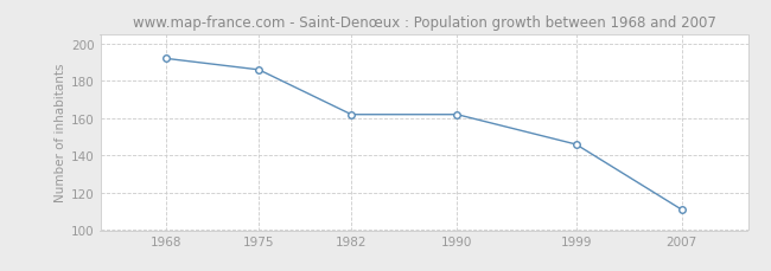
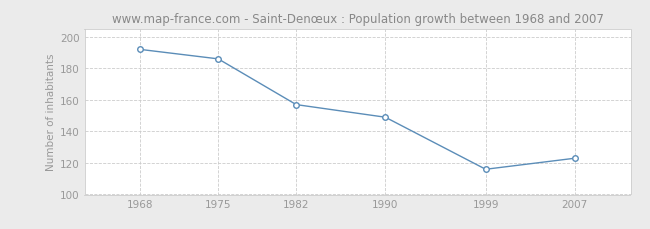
1982: 162 -> 157
1990: 162 -> 149
1999: 146 -> 116
2007: 111 -> 123
